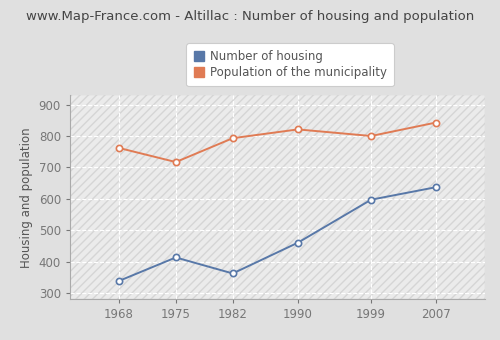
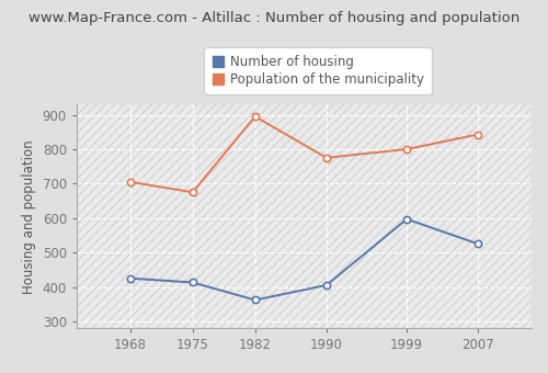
Number of housing/1968: 338 -> 425
Population of the municipality/1968: 762 -> 705
Population of the municipality/1975: 717 -> 675
Population of the municipality/1982: 793 -> 895
Number of housing/1990: 460 -> 405
Population of the municipality/1990: 821 -> 775
Number of housing/2007: 637 -> 525
